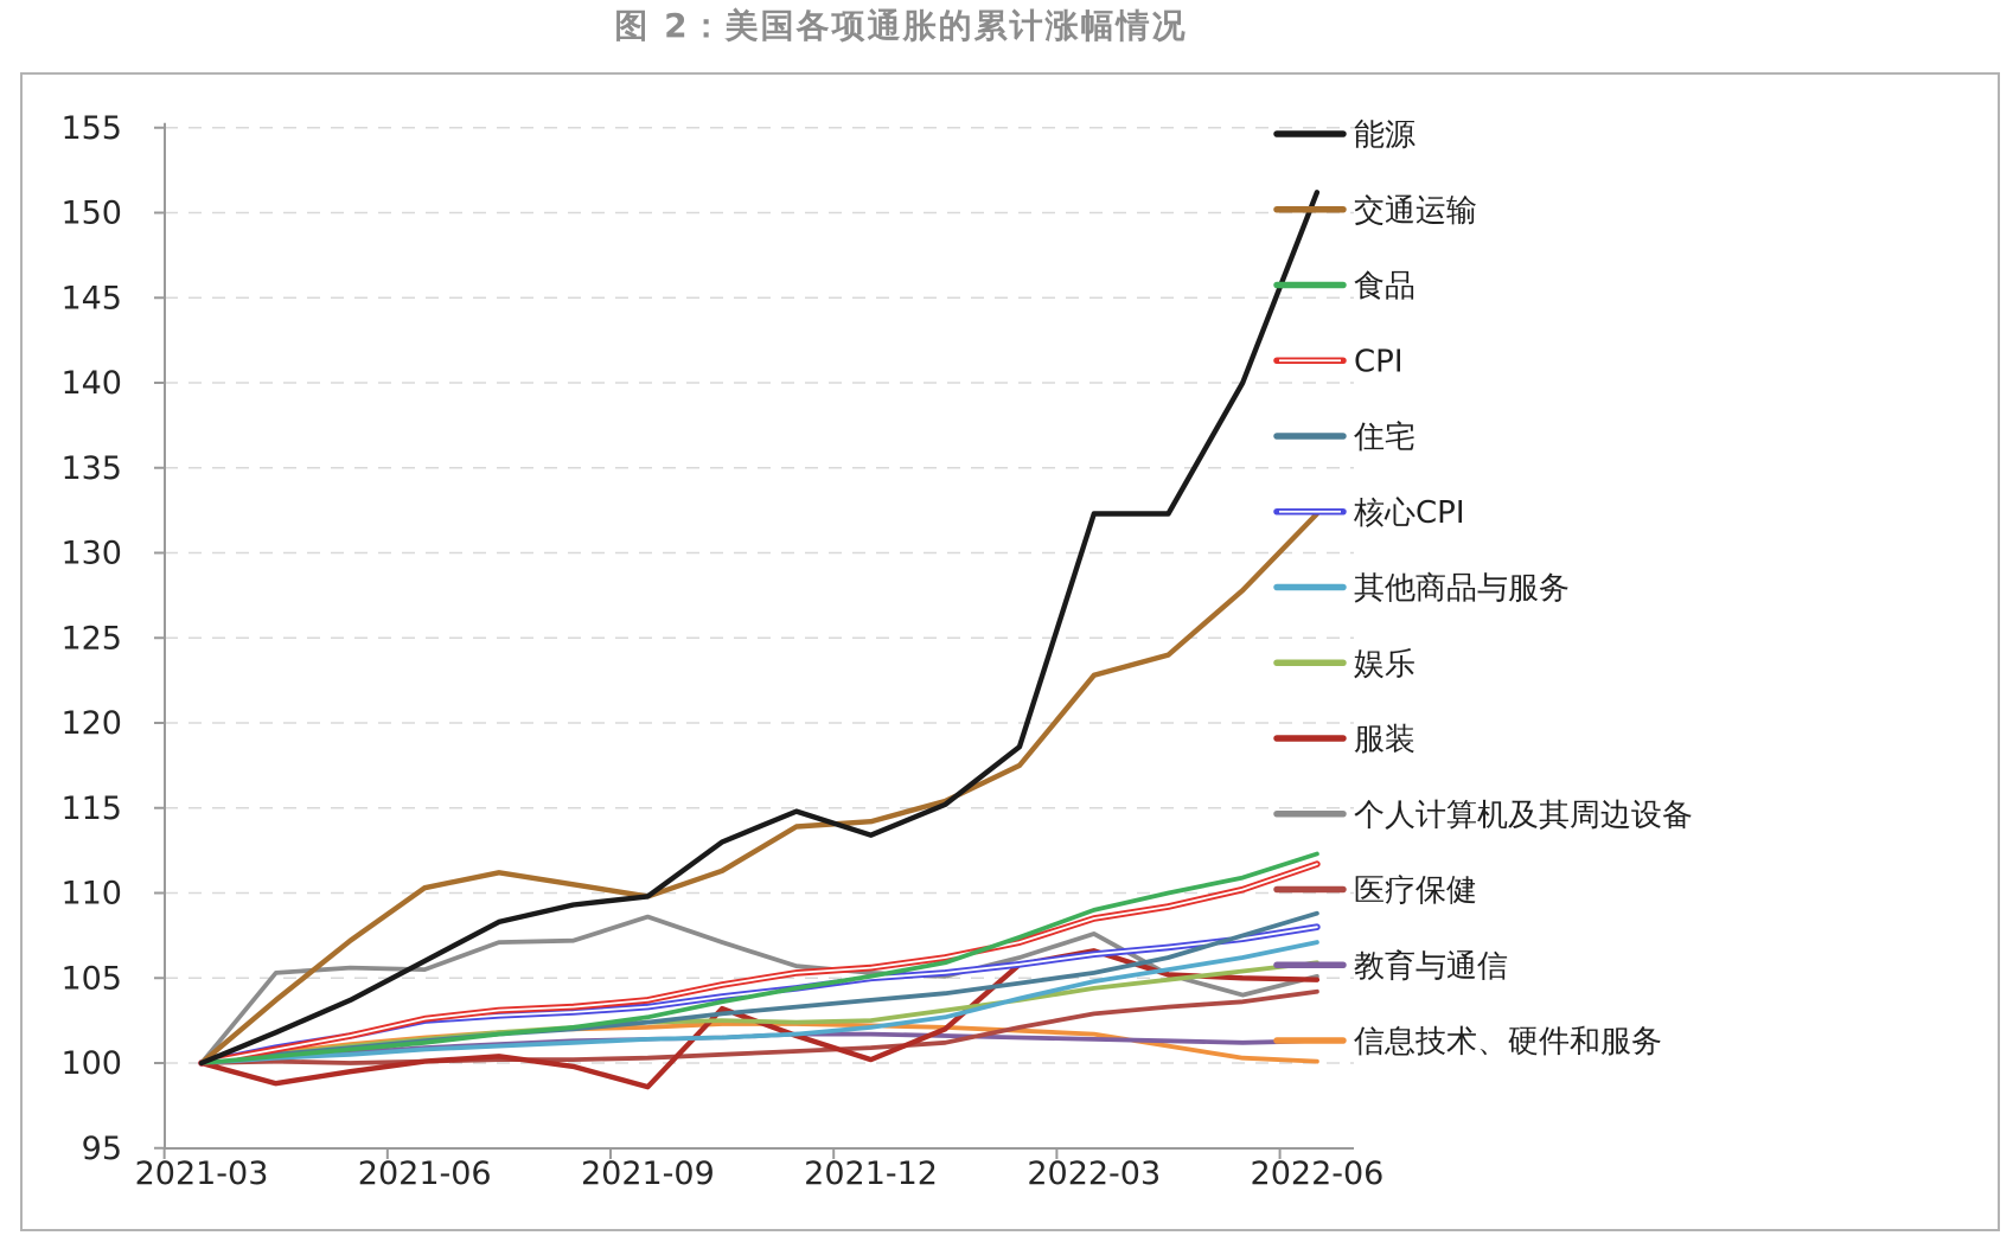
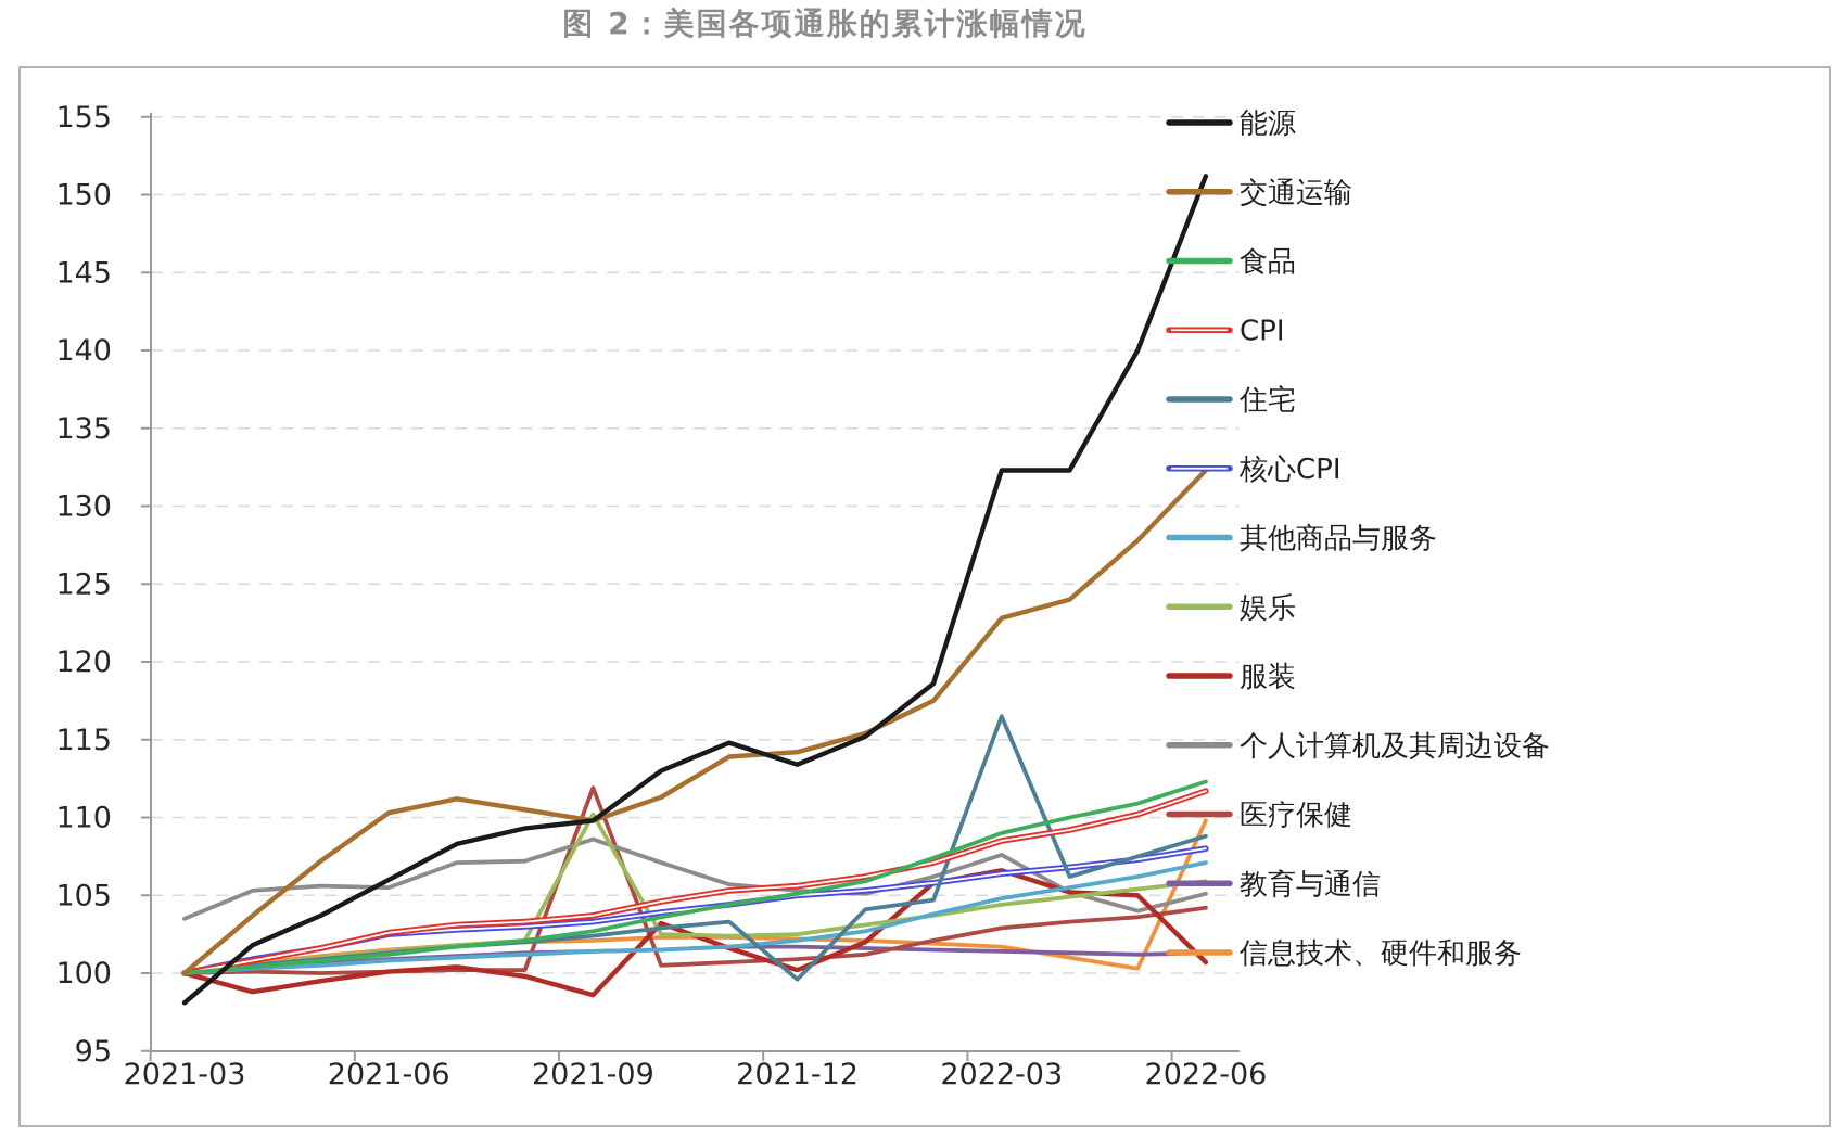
能源/2021-03: 100.0 -> 98.1
个人计算机及其周边设备/2021-03: 100.0 -> 103.5
娱乐/2021-09: 102.4 -> 110.2
医疗保健/2021-09: 100.3 -> 111.9
住宅/2021-12: 103.7 -> 99.6
住宅/2022-03: 105.3 -> 116.5
服装/2022-06: 104.9 -> 100.7
信息技术、硬件和服务/2022-06: 100.1 -> 109.8
